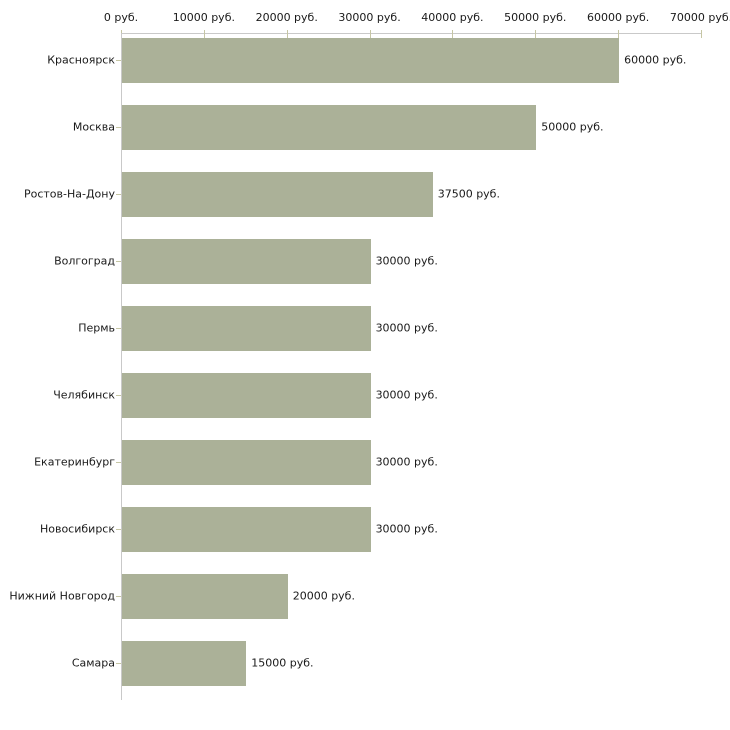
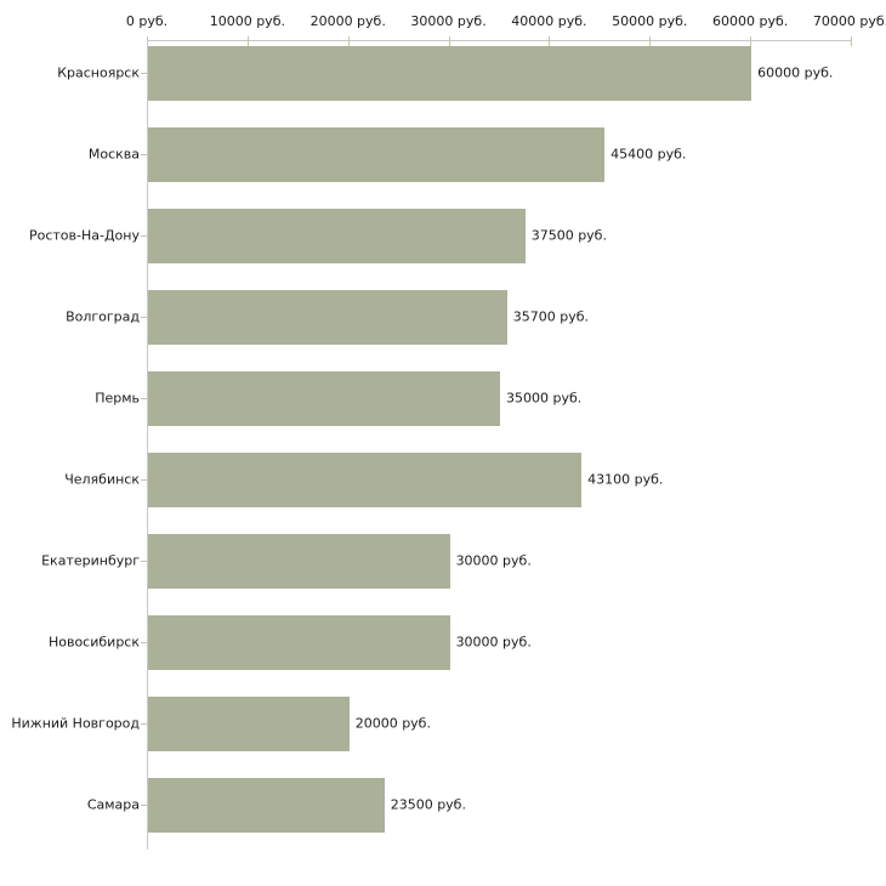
Москва: 50000 -> 45400
Волгоград: 30000 -> 35700
Пермь: 30000 -> 35000
Челябинск: 30000 -> 43100
Самара: 15000 -> 23500
